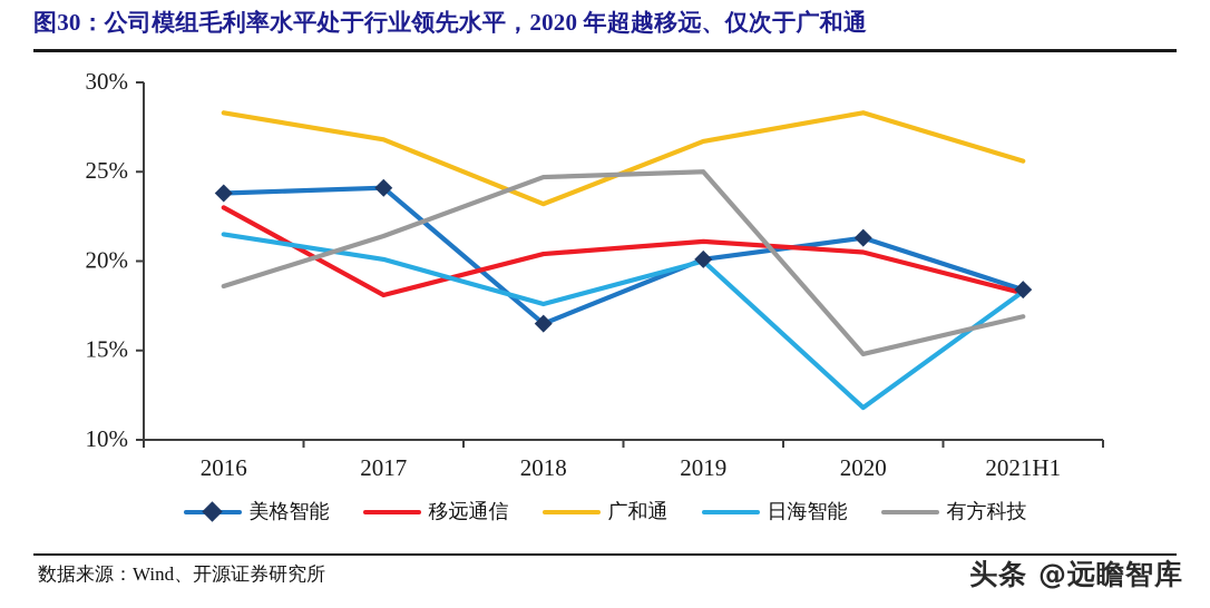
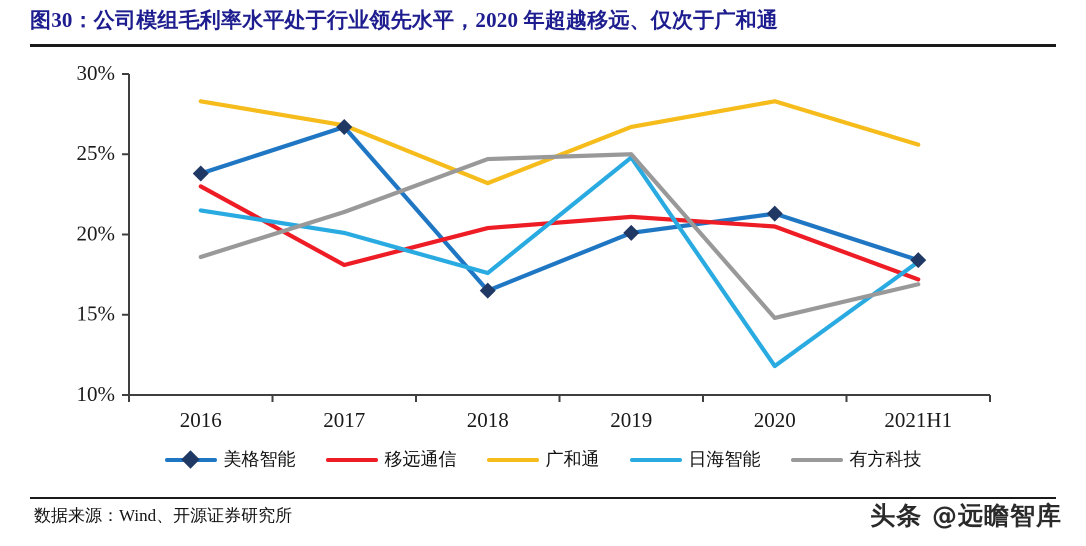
美格智能/2017: 24.1% -> 26.7%
日海智能/2019: 20.0% -> 24.8%
移远通信/2021H1: 18.2% -> 17.2%
